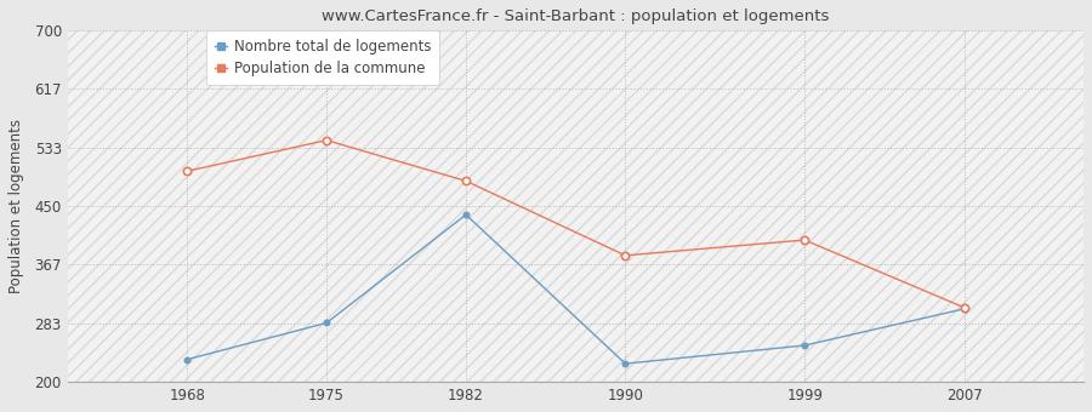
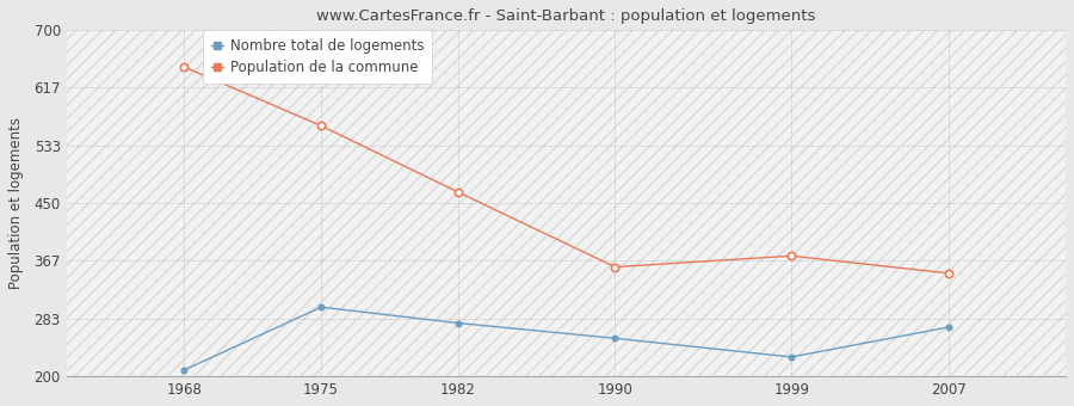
Population de la commune/1968: 500 -> 647
Nombre total de logements/1968: 232 -> 209
Population de la commune/1975: 544 -> 562
Nombre total de logements/1975: 284 -> 300
Population de la commune/1982: 486 -> 466
Nombre total de logements/1982: 438 -> 277
Population de la commune/1990: 380 -> 358
Nombre total de logements/1990: 226 -> 255
Population de la commune/1999: 402 -> 374
Nombre total de logements/1999: 252 -> 228
Population de la commune/2007: 306 -> 349
Nombre total de logements/2007: 304 -> 271
